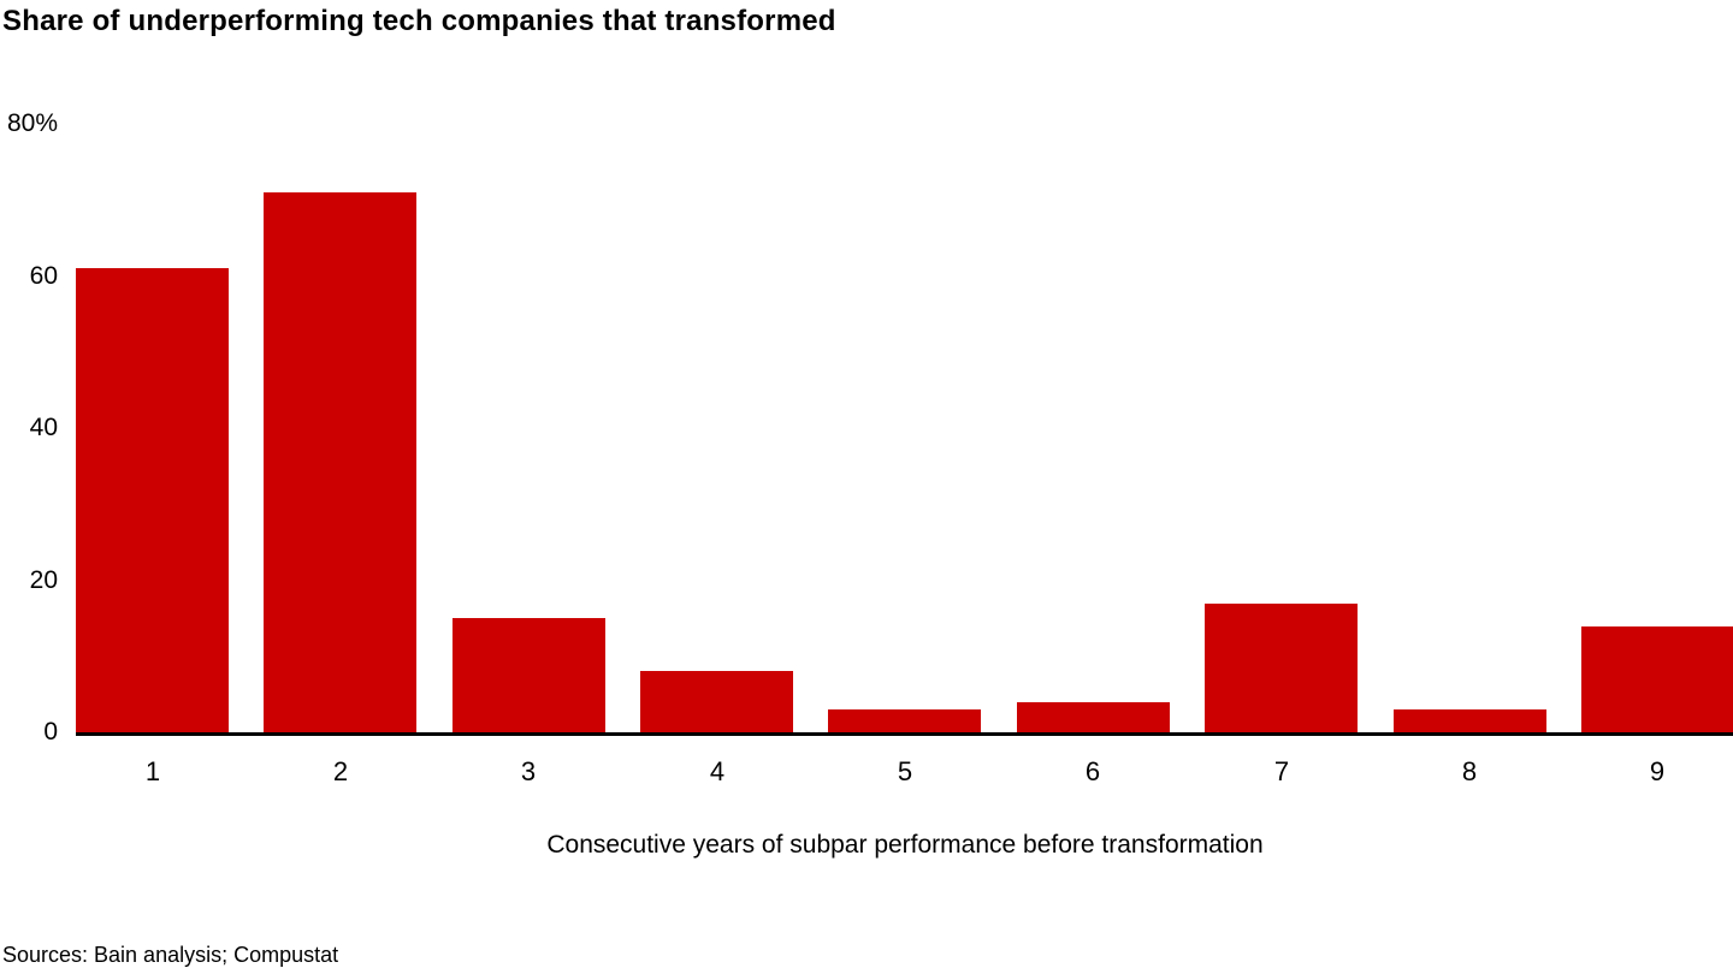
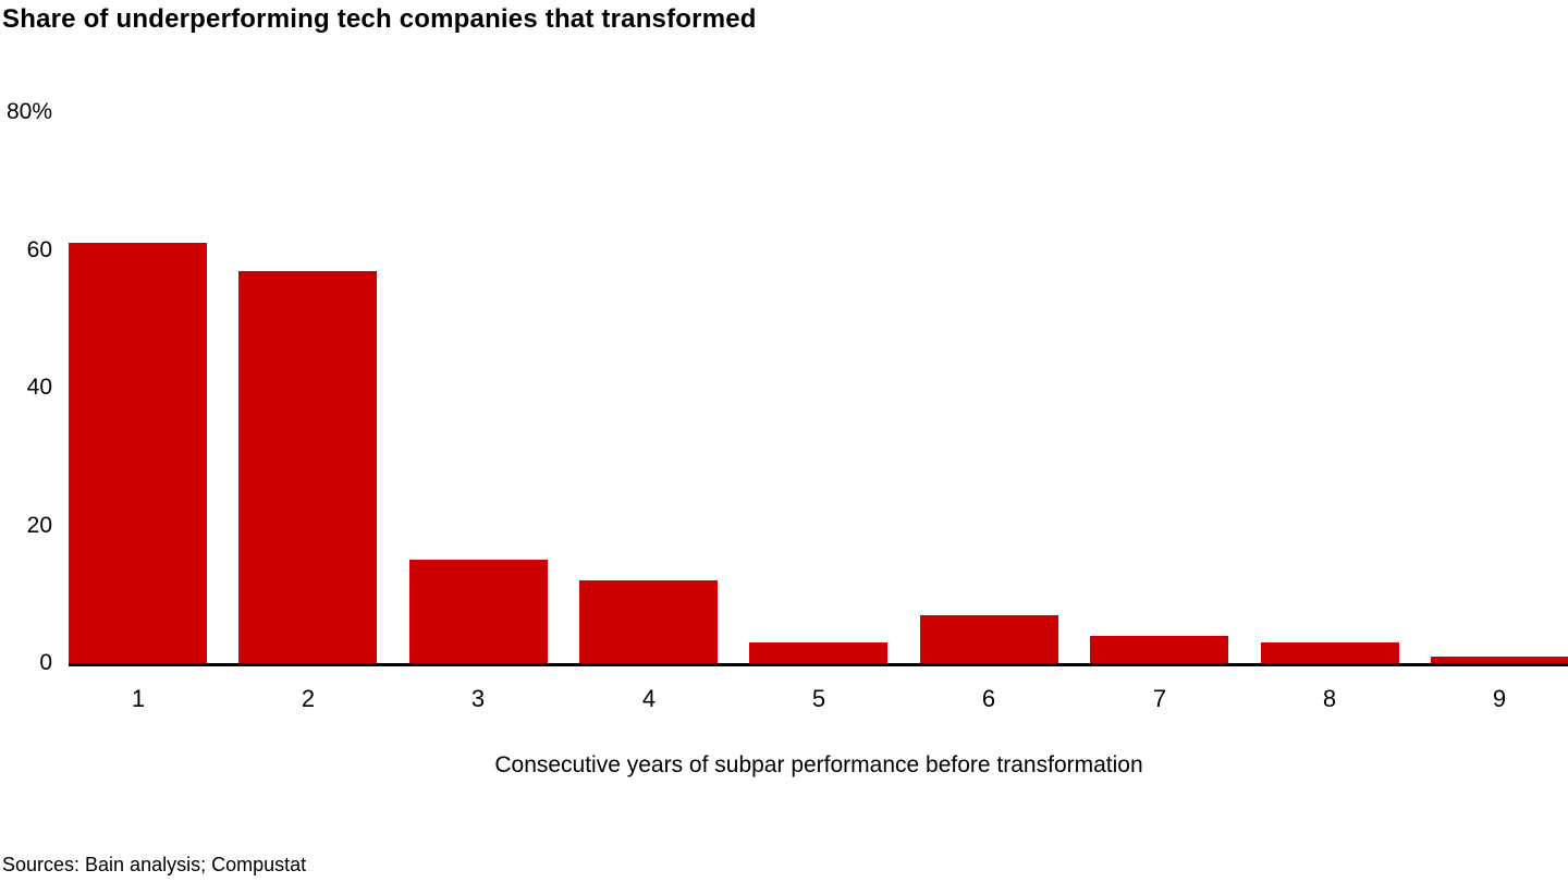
2: 71% -> 57%
4: 8% -> 12%
6: 4% -> 7%
7: 17% -> 4%
9: 14% -> 1%
